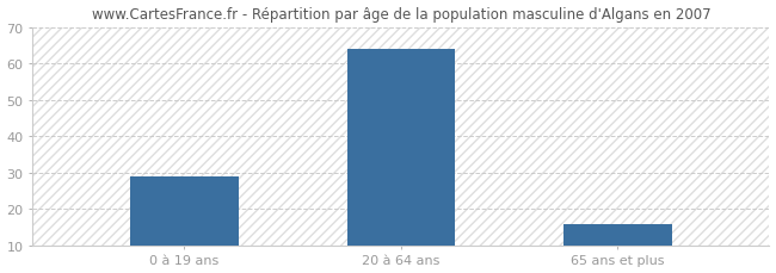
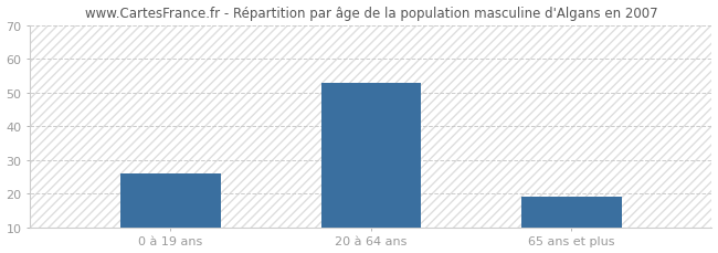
0 à 19 ans: 29 -> 26
20 à 64 ans: 64 -> 53
65 ans et plus: 16 -> 19
